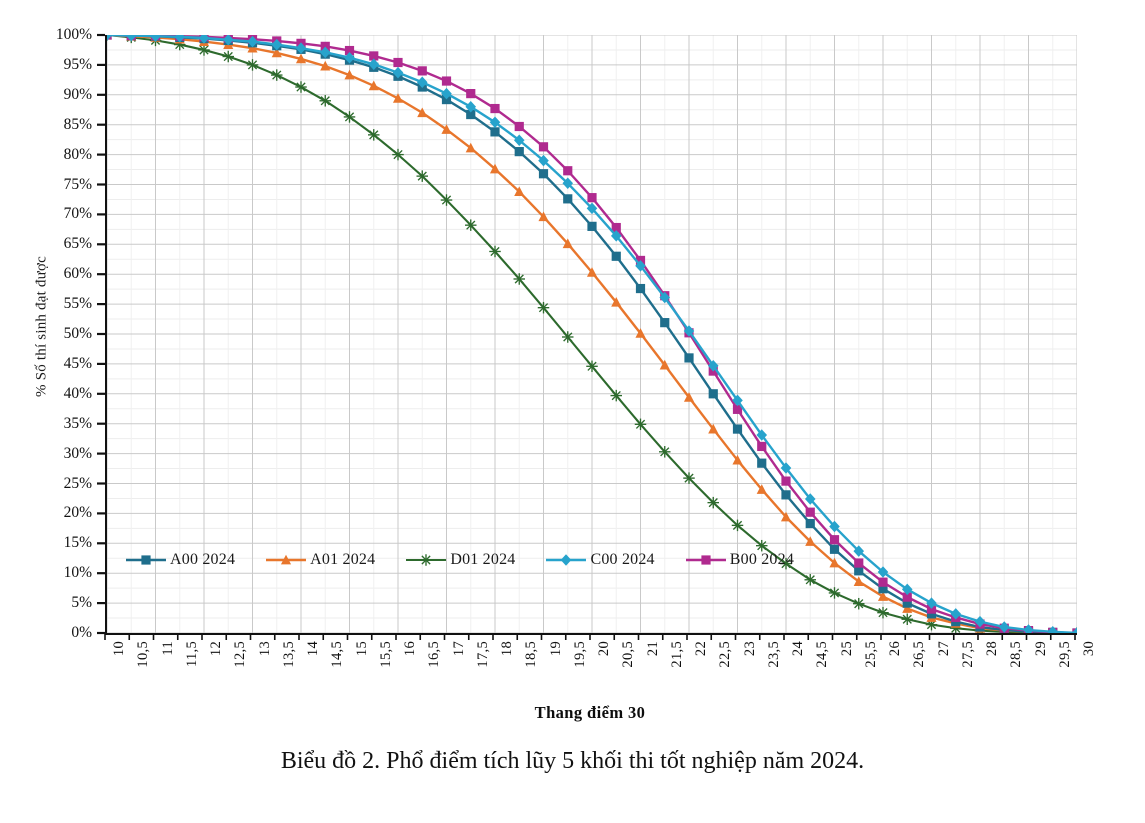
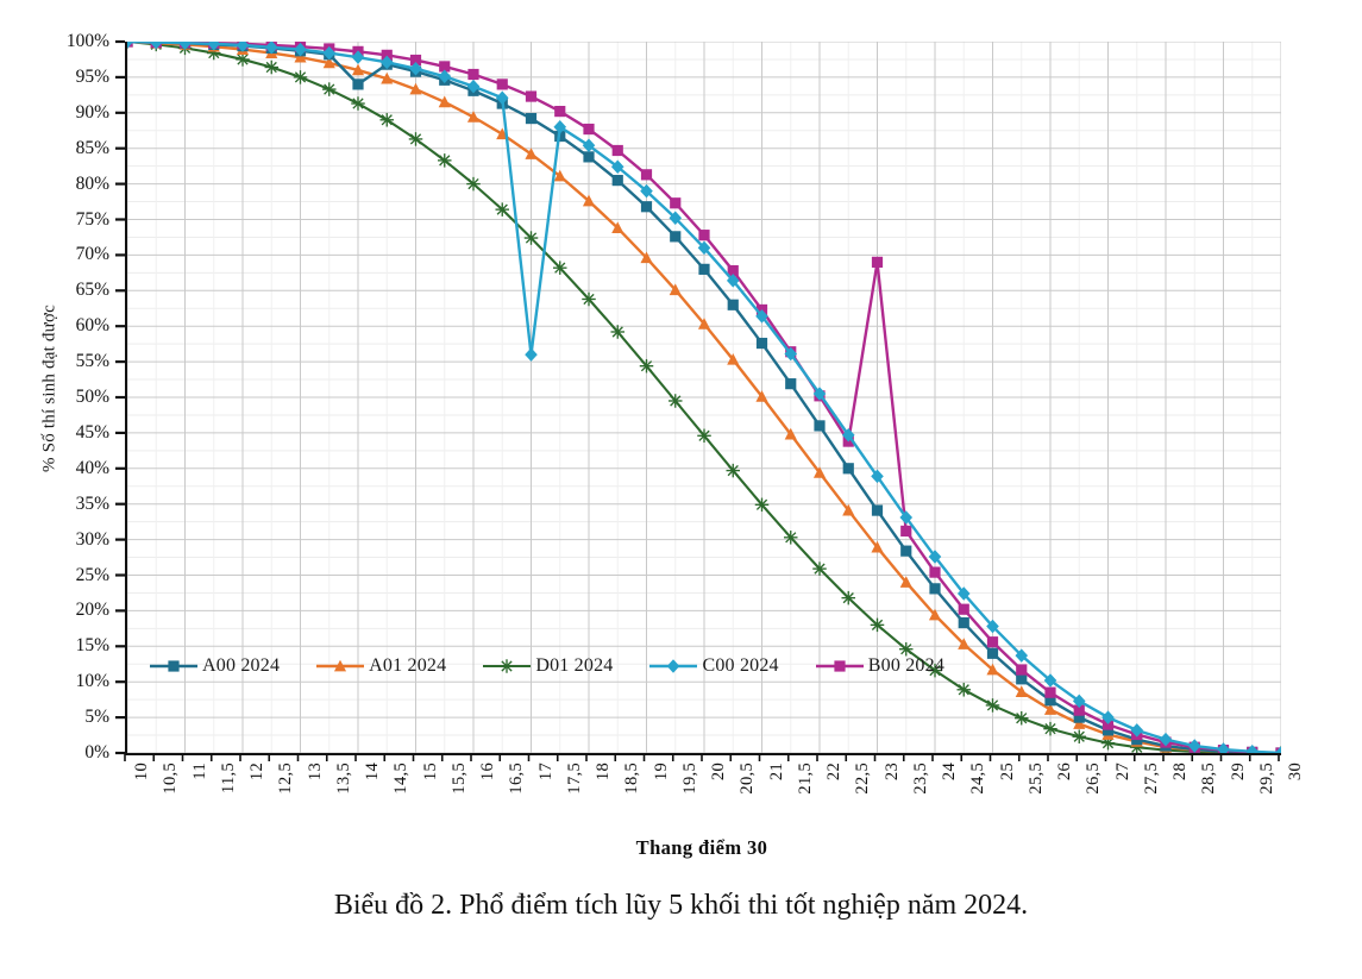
A00 2024/14: 98% -> 94%
C00 2024/17: 90% -> 56%
B00 2024/23: 37% -> 69%
